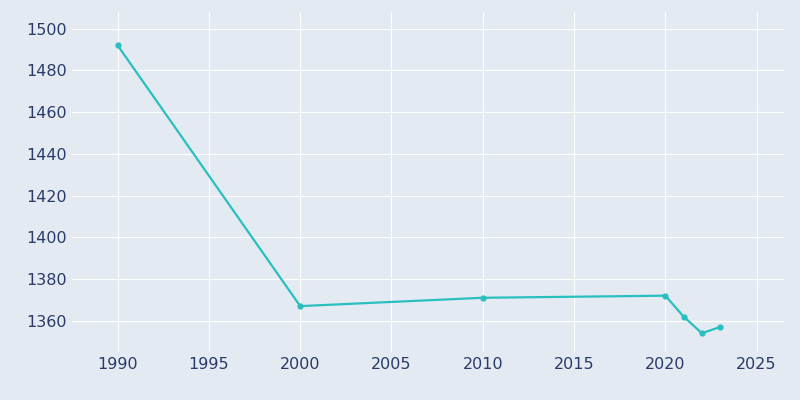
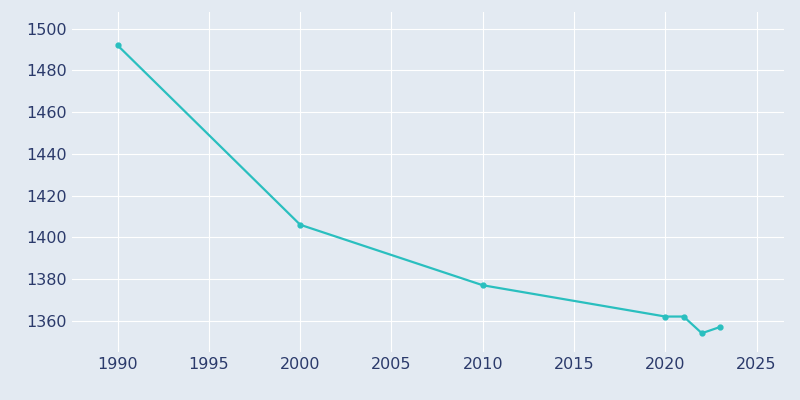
2000: 1367 -> 1406
2010: 1371 -> 1377
2020: 1372 -> 1362
